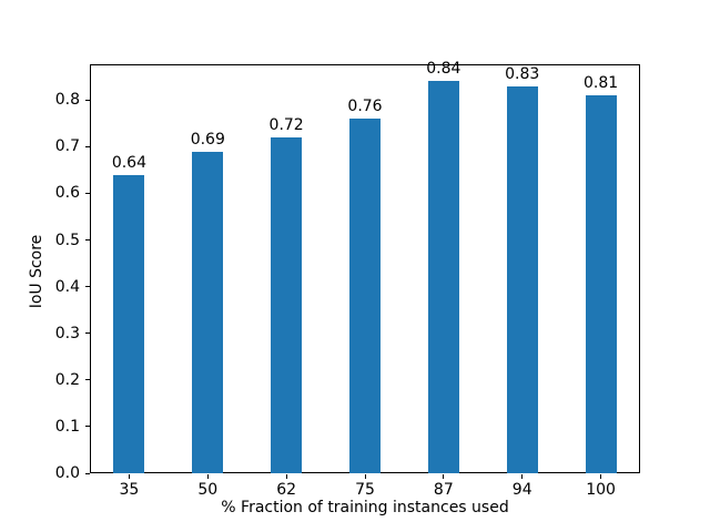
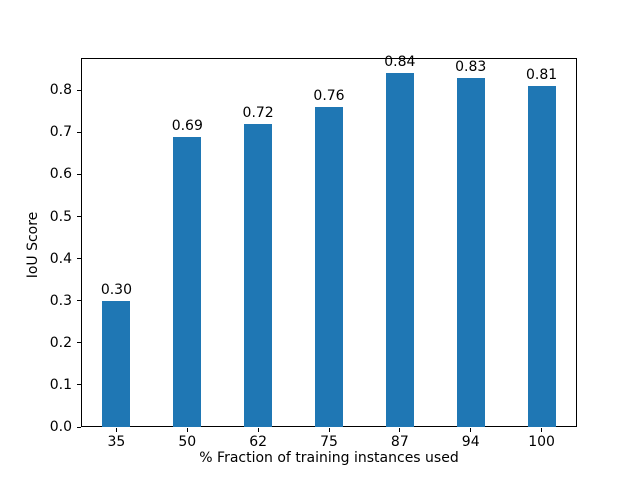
35: 0.64 -> 0.30
